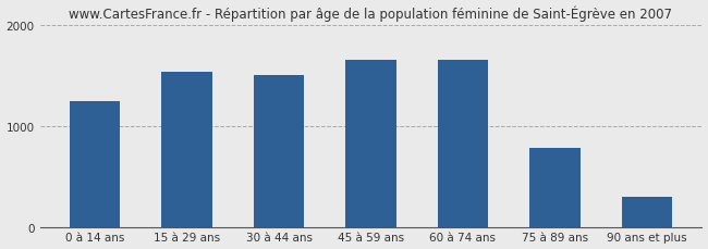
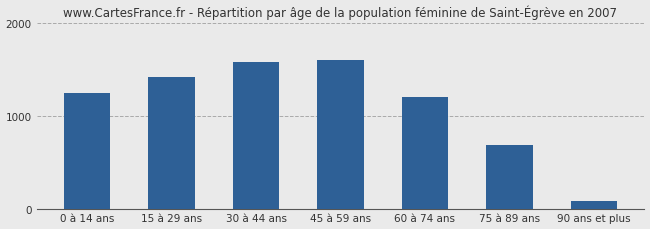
15 à 29 ans: 1540 -> 1420
30 à 44 ans: 1500 -> 1580
45 à 59 ans: 1660 -> 1600
60 à 74 ans: 1660 -> 1200
75 à 89 ans: 780 -> 680
90 ans et plus: 300 -> 80
